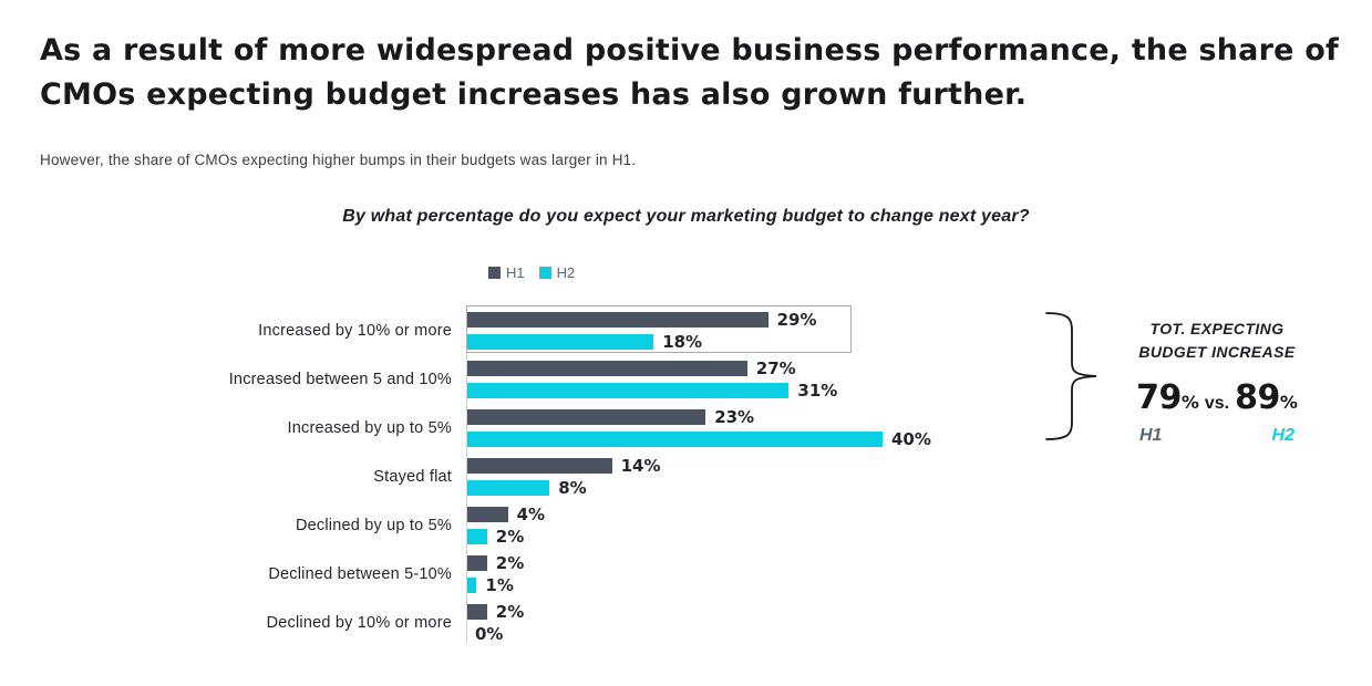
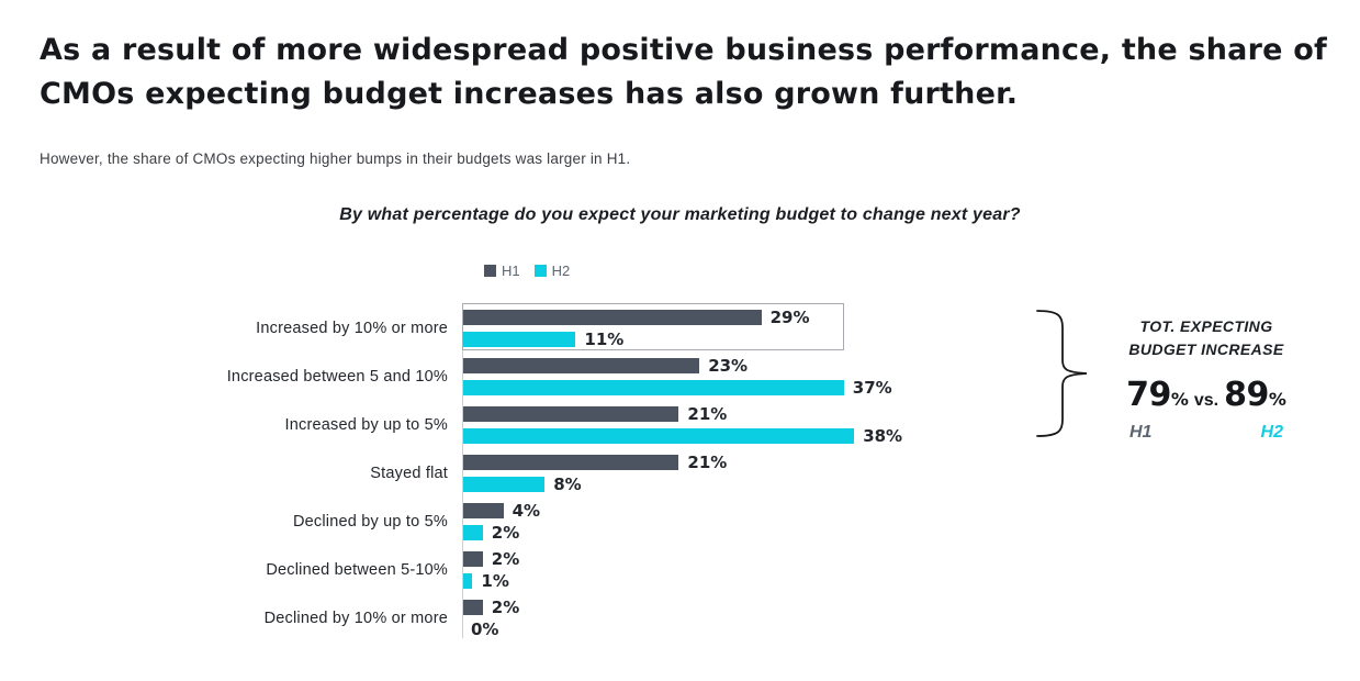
H2/Increased by 10% or more: 18% -> 11%
H1/Increased between 5 and 10%: 27% -> 23%
H2/Increased between 5 and 10%: 31% -> 37%
H1/Increased by up to 5%: 23% -> 21%
H2/Increased by up to 5%: 40% -> 38%
H1/Stayed flat: 14% -> 21%
